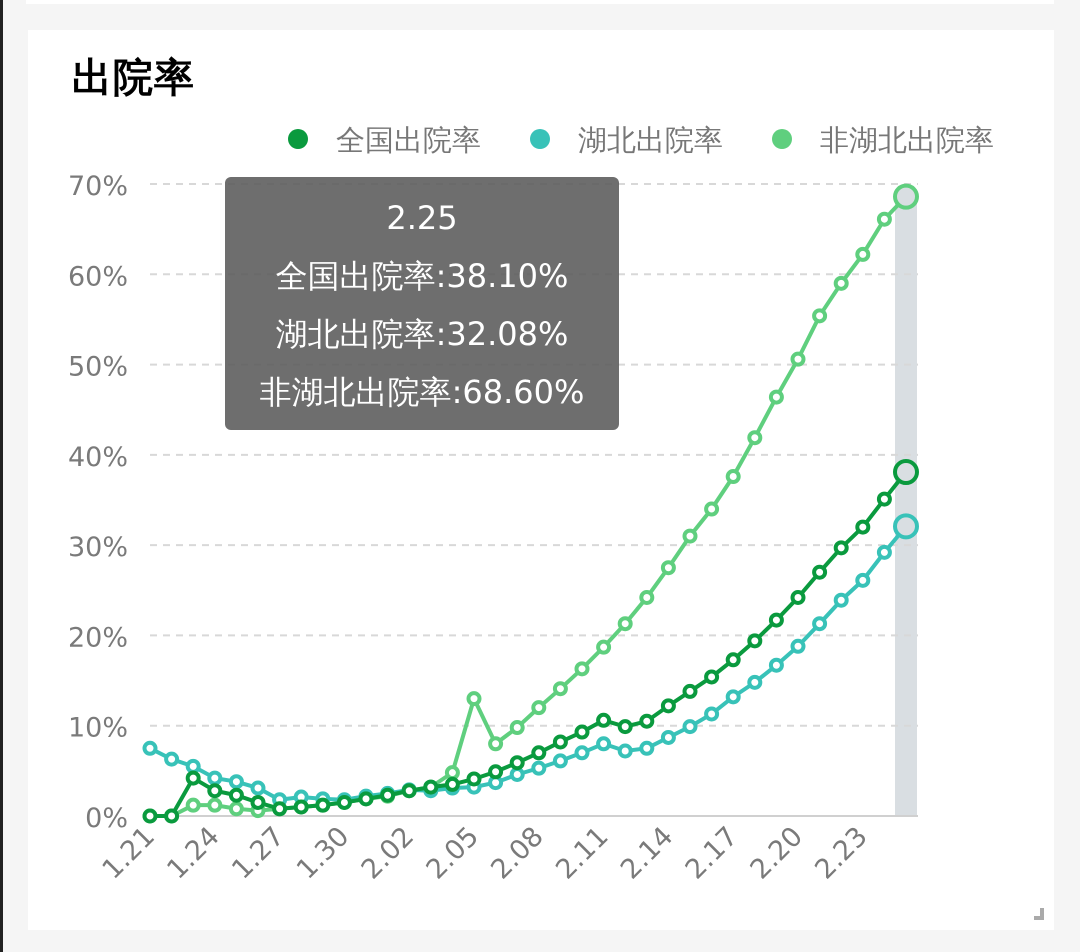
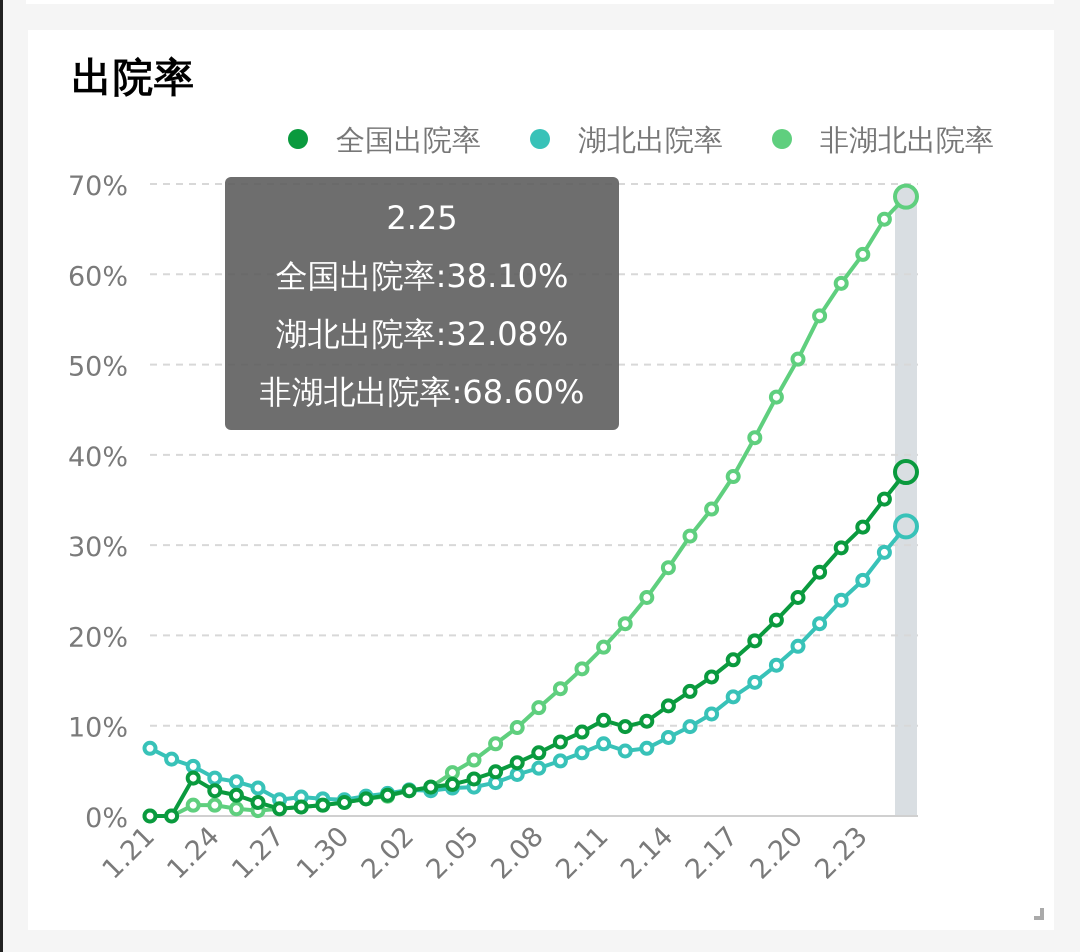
非湖北出院率/2.05: 13% -> 6%
